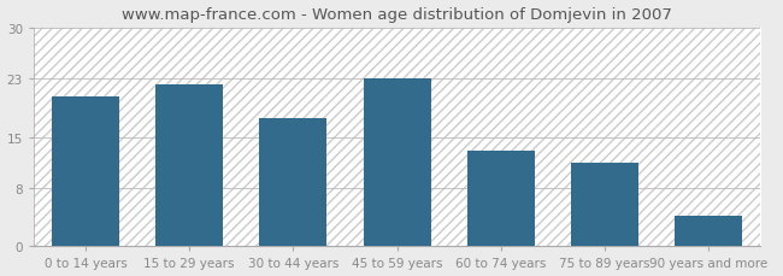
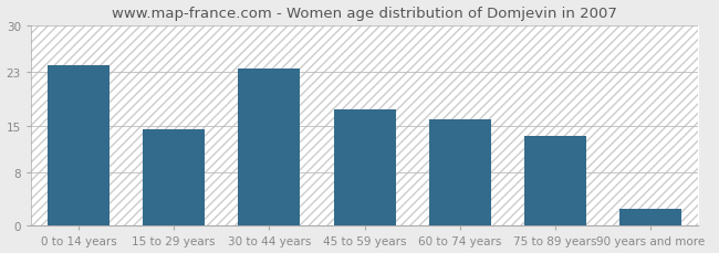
0 to 14 years: 20.6 -> 24.0
15 to 29 years: 22.2 -> 14.5
30 to 44 years: 17.6 -> 23.5
45 to 59 years: 23.0 -> 17.5
60 to 74 years: 13.2 -> 16.0
75 to 89 years: 11.4 -> 13.5
90 years and more: 4.2 -> 2.5
